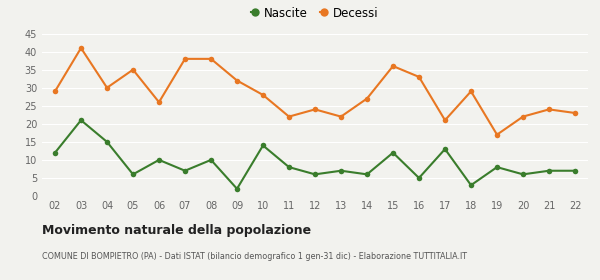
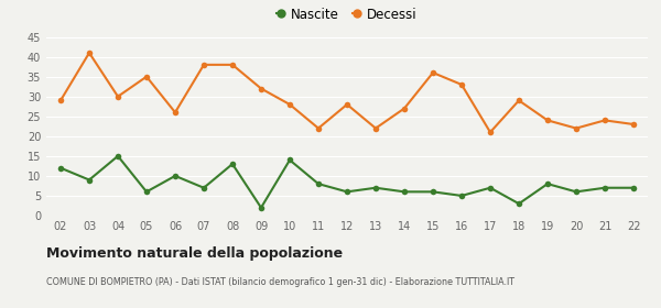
Nascite/03: 21 -> 9
Nascite/08: 10 -> 13
Decessi/12: 24 -> 28
Nascite/15: 12 -> 6
Nascite/17: 13 -> 7
Decessi/19: 17 -> 24
